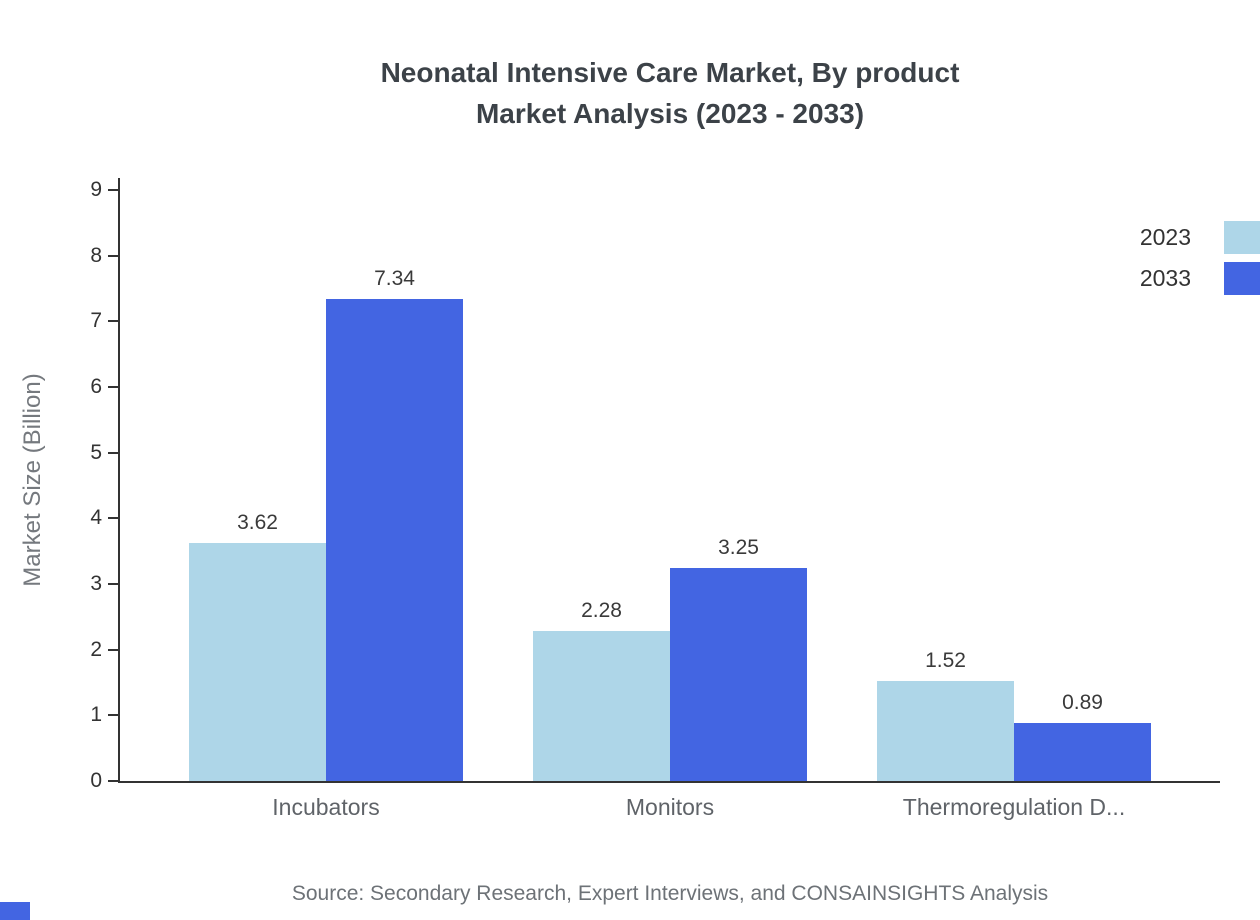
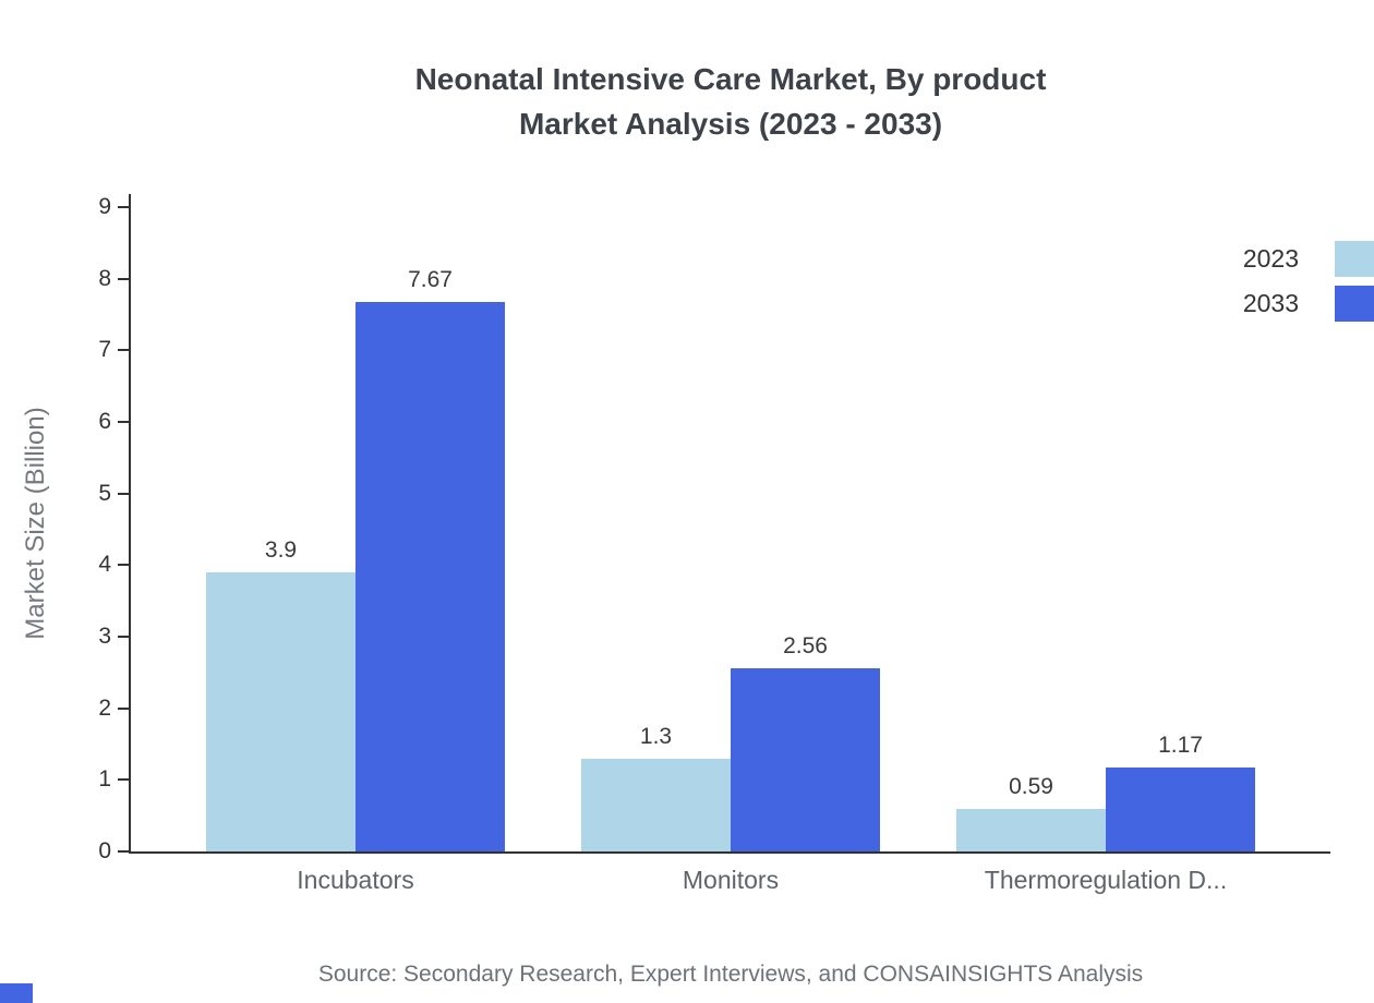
2023/Incubators: 3.62 -> 3.9
2033/Incubators: 7.34 -> 7.67
2023/Monitors: 2.28 -> 1.3
2033/Monitors: 3.25 -> 2.56
2023/Thermoregulation D...: 1.52 -> 0.59
2033/Thermoregulation D...: 0.89 -> 1.17
